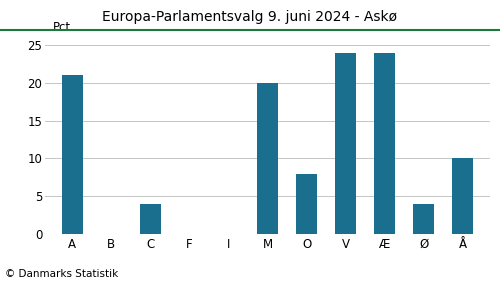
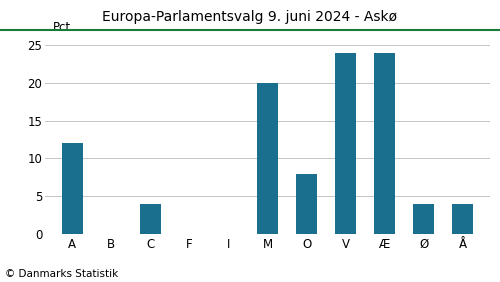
A: 21 -> 12
Å: 10 -> 4
